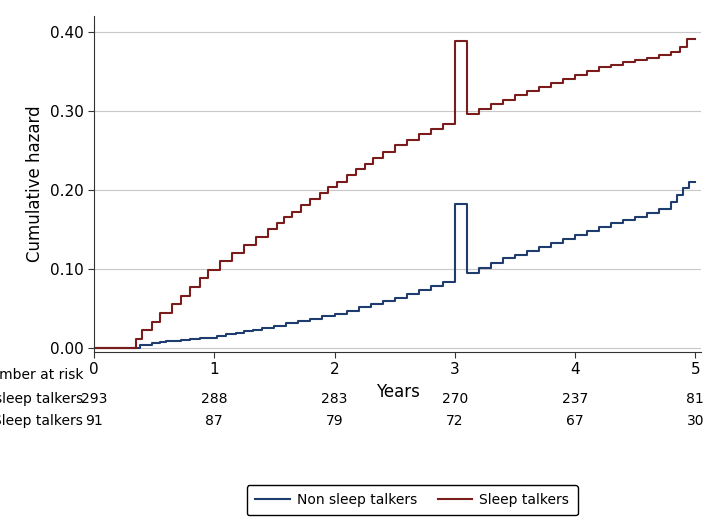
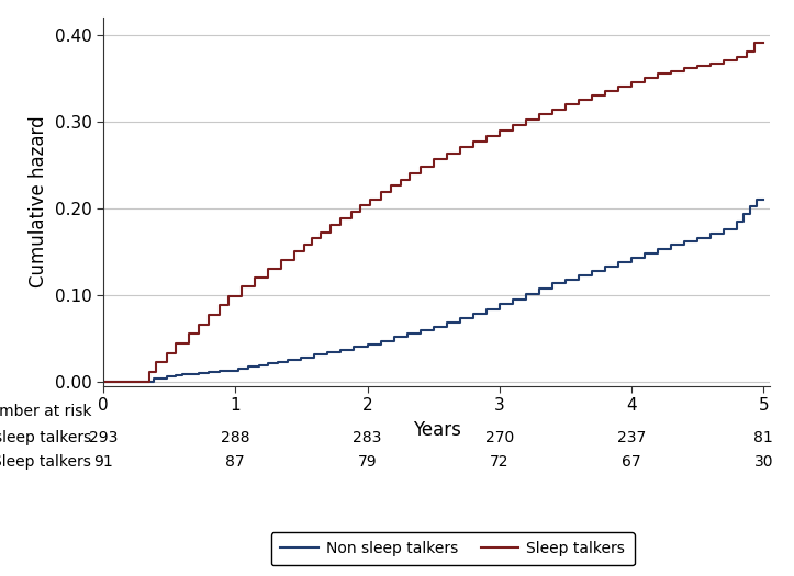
Non sleep talkers/3: 0.182 -> 0.089
Sleep talkers/3: 0.388 -> 0.290
